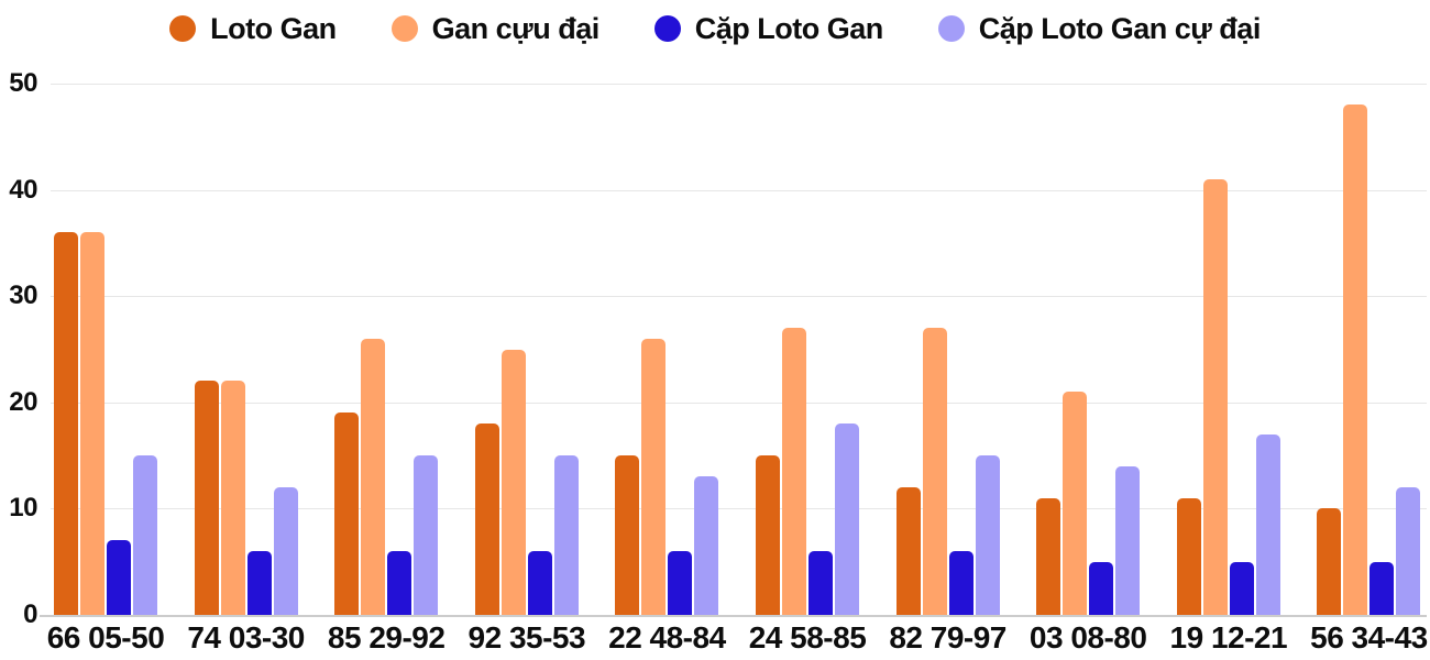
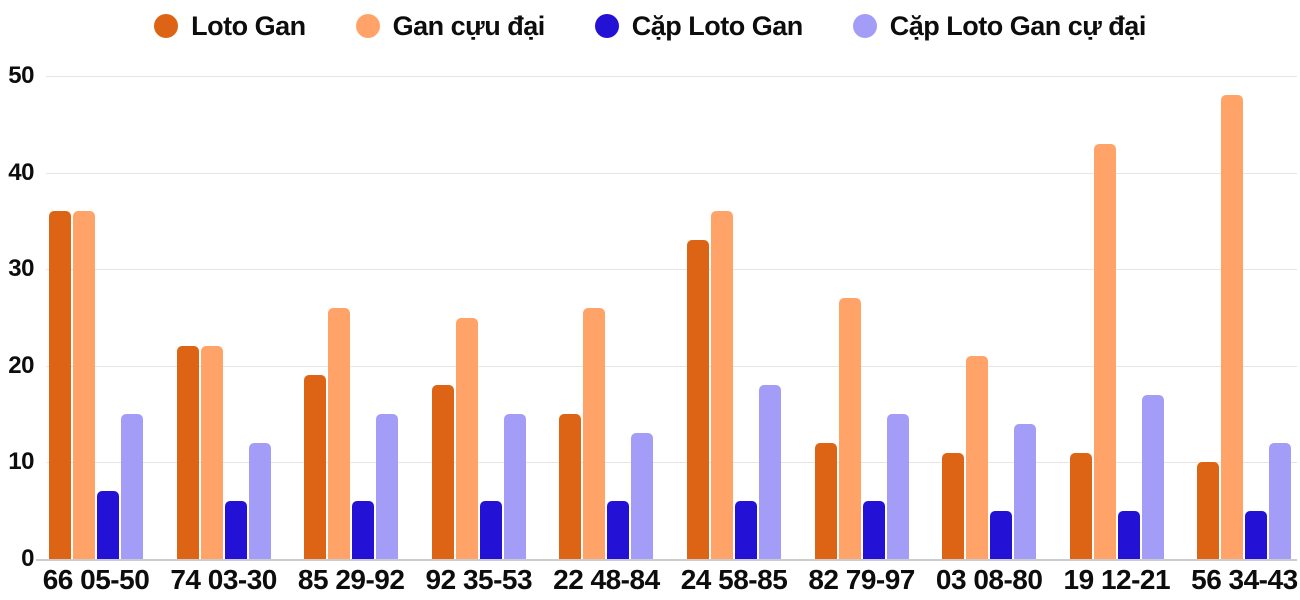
Loto Gan/24 58-85: 15 -> 33
Gan cựu đại/24 58-85: 27 -> 36
Gan cựu đại/19 12-21: 41 -> 43
